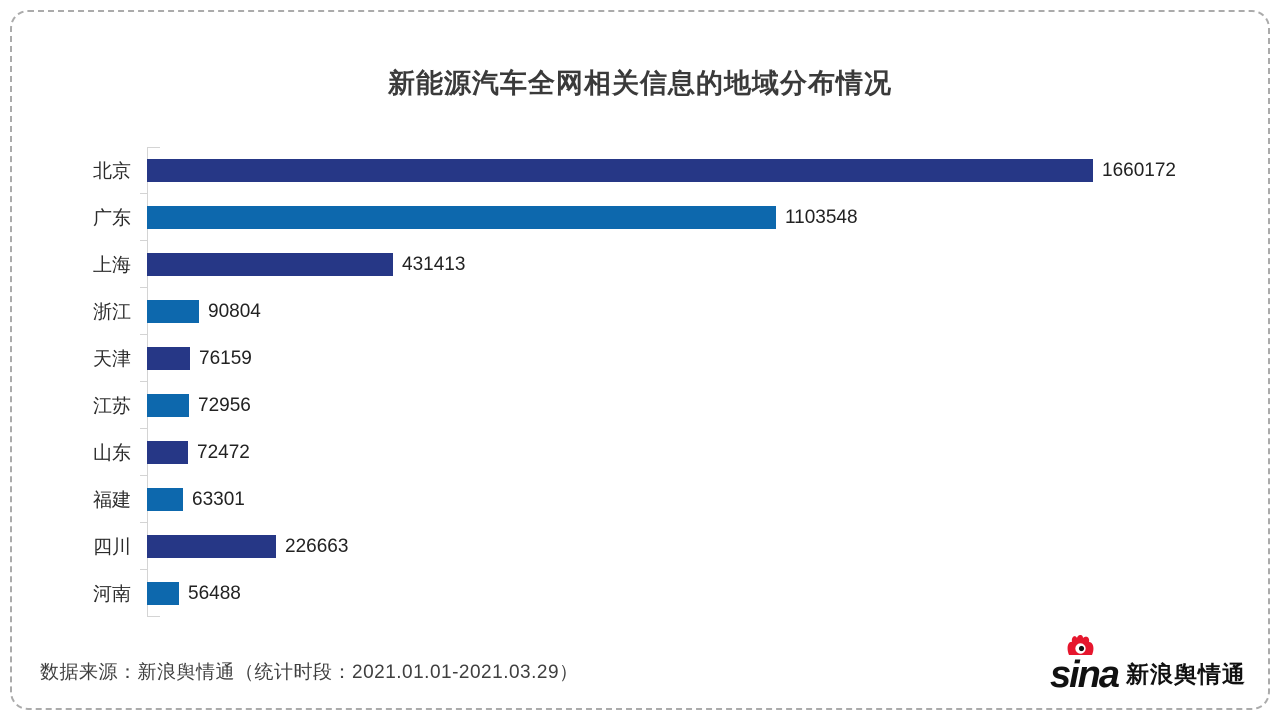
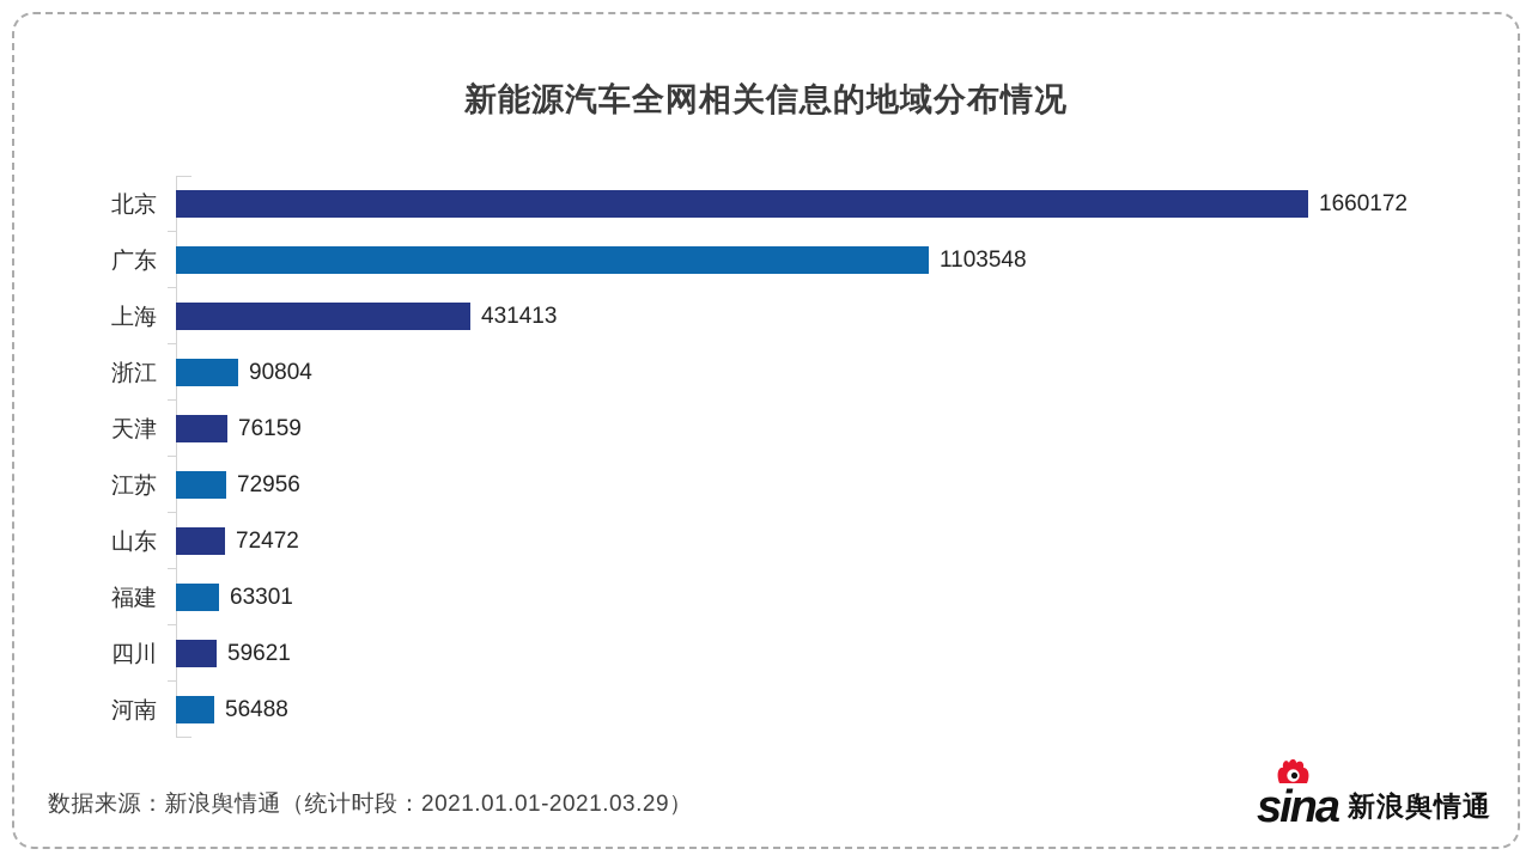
四川: 226663 -> 59621
